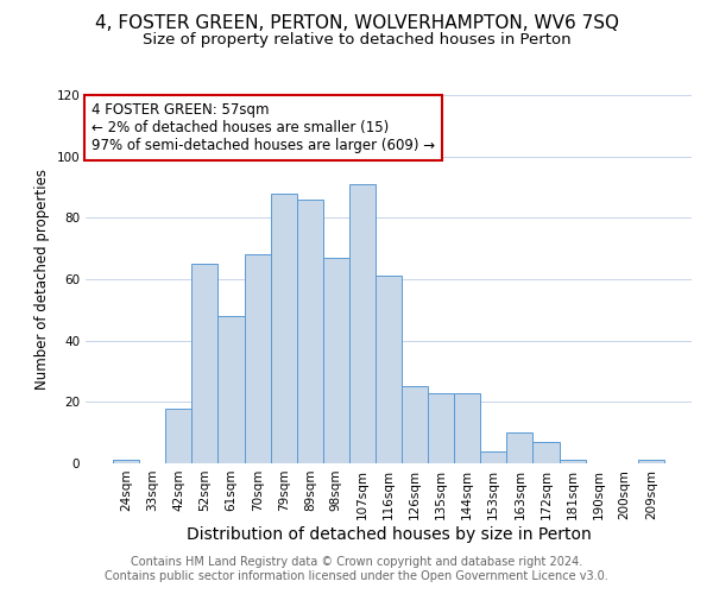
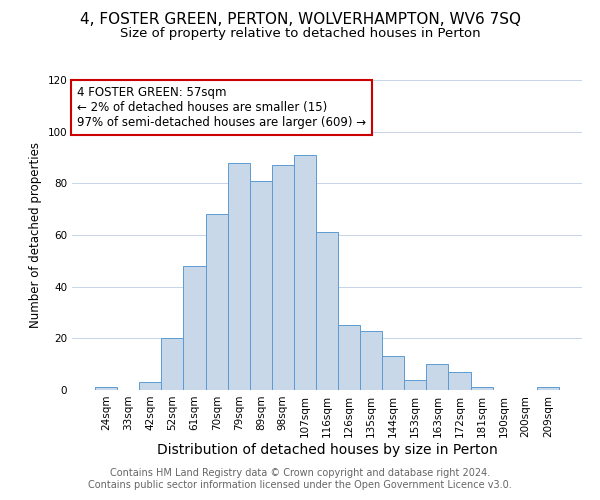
42sqm: 18 -> 3
52sqm: 65 -> 20
89sqm: 86 -> 81
98sqm: 67 -> 87
144sqm: 23 -> 13
